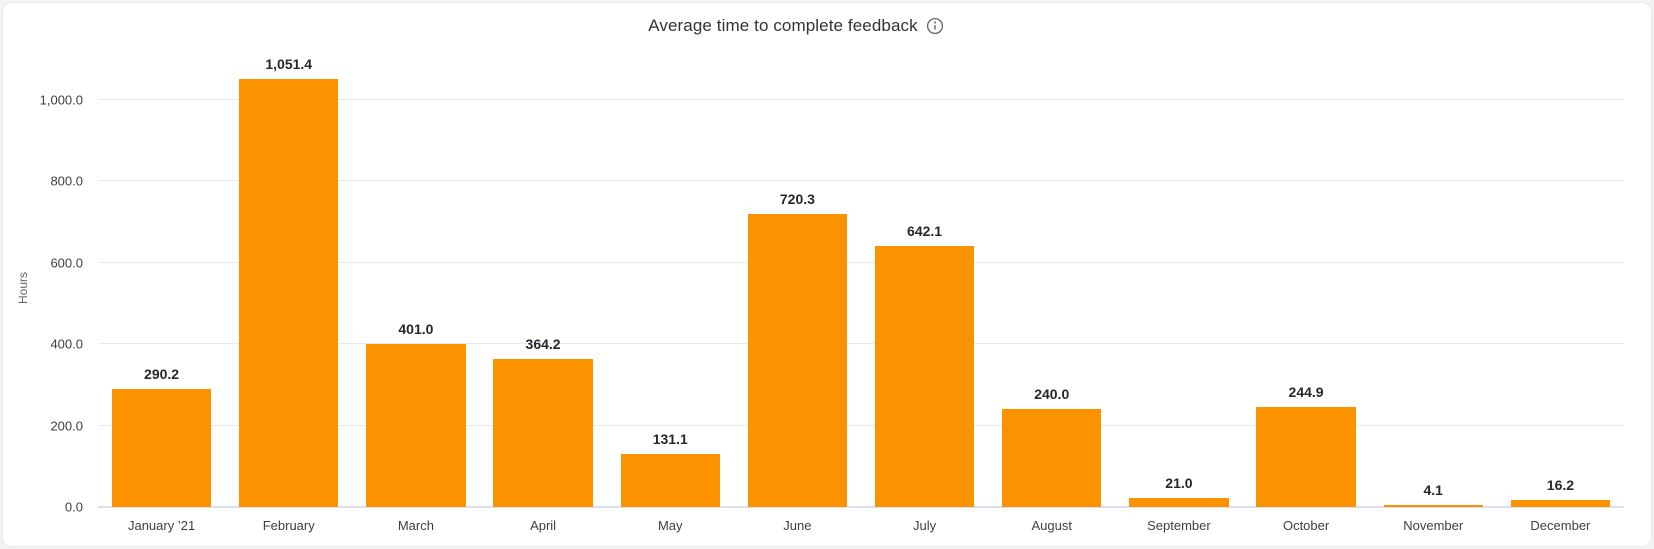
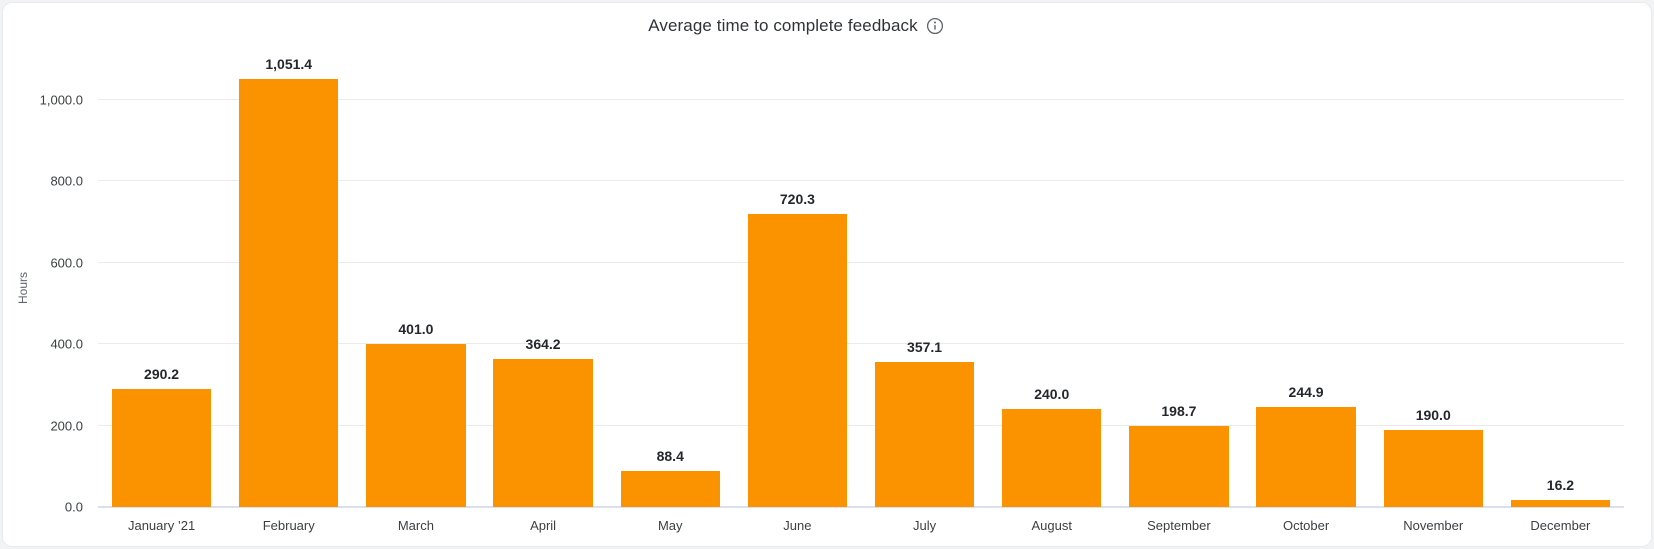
May: 131.1 -> 88.4
July: 642.1 -> 357.1
September: 21.0 -> 198.7
November: 4.1 -> 190.0
